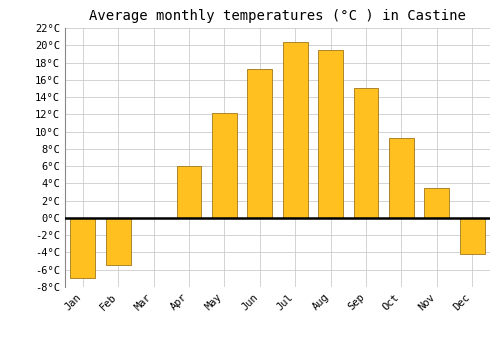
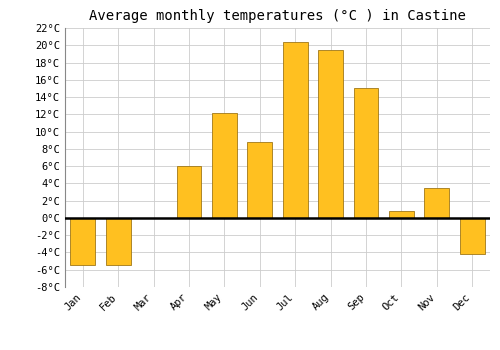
Jan: -7.0°C -> -5.4°C
Jun: 17.3°C -> 8.8°C
Oct: 9.3°C -> 0.8°C
